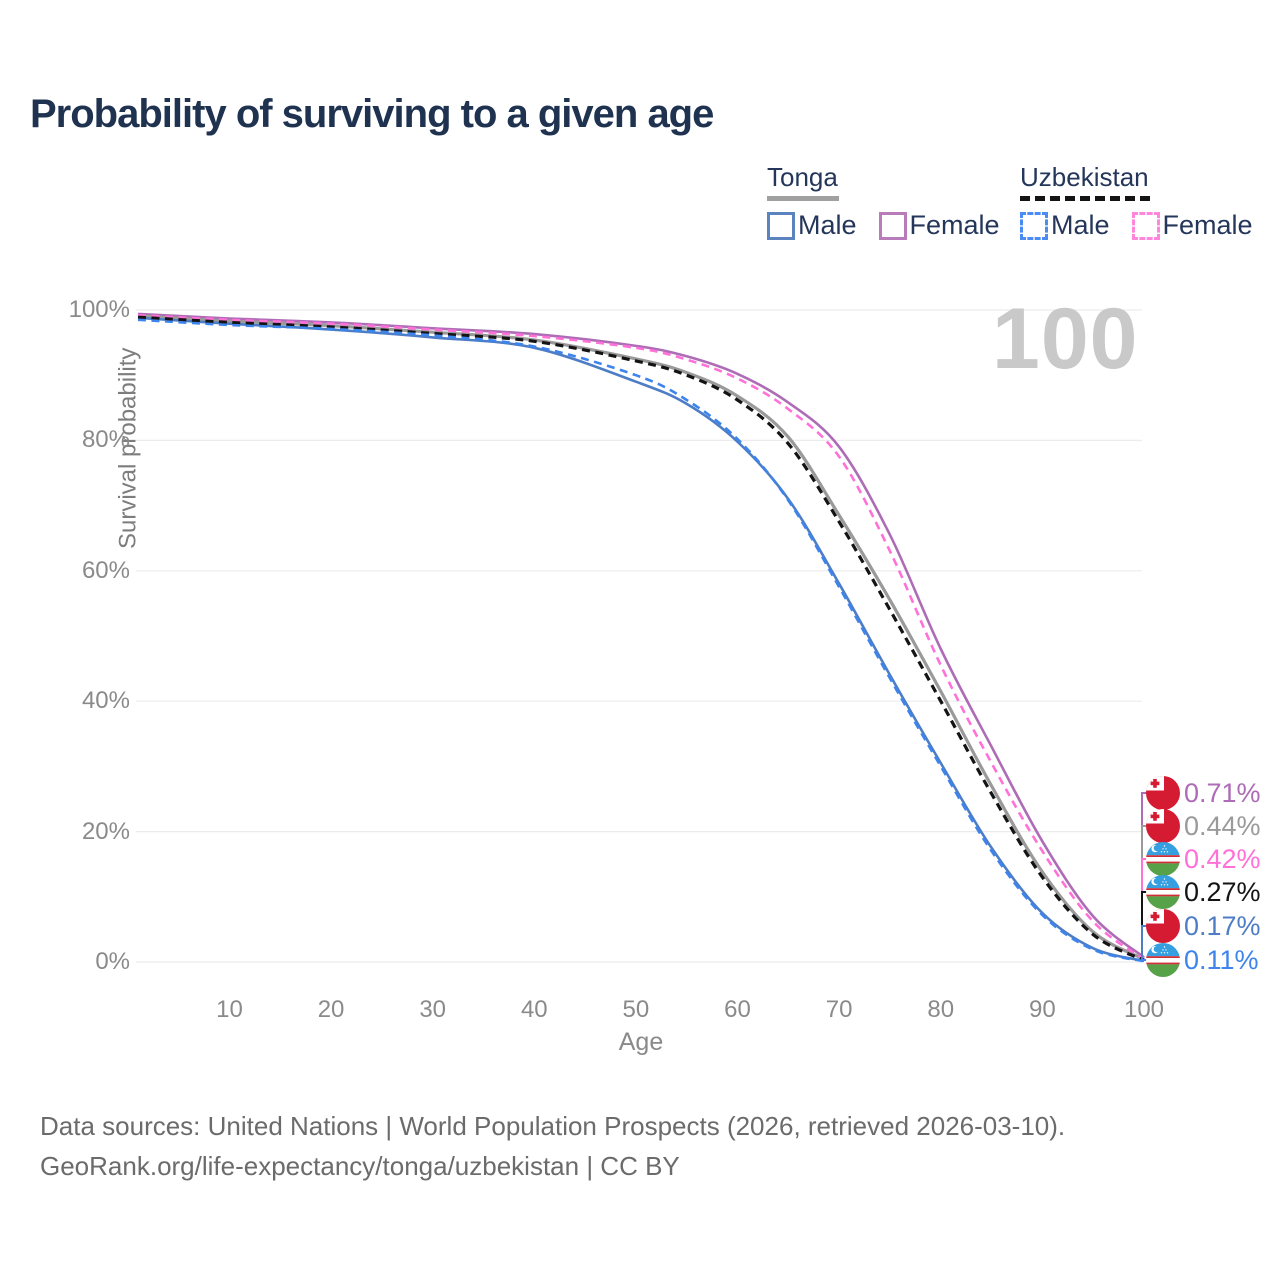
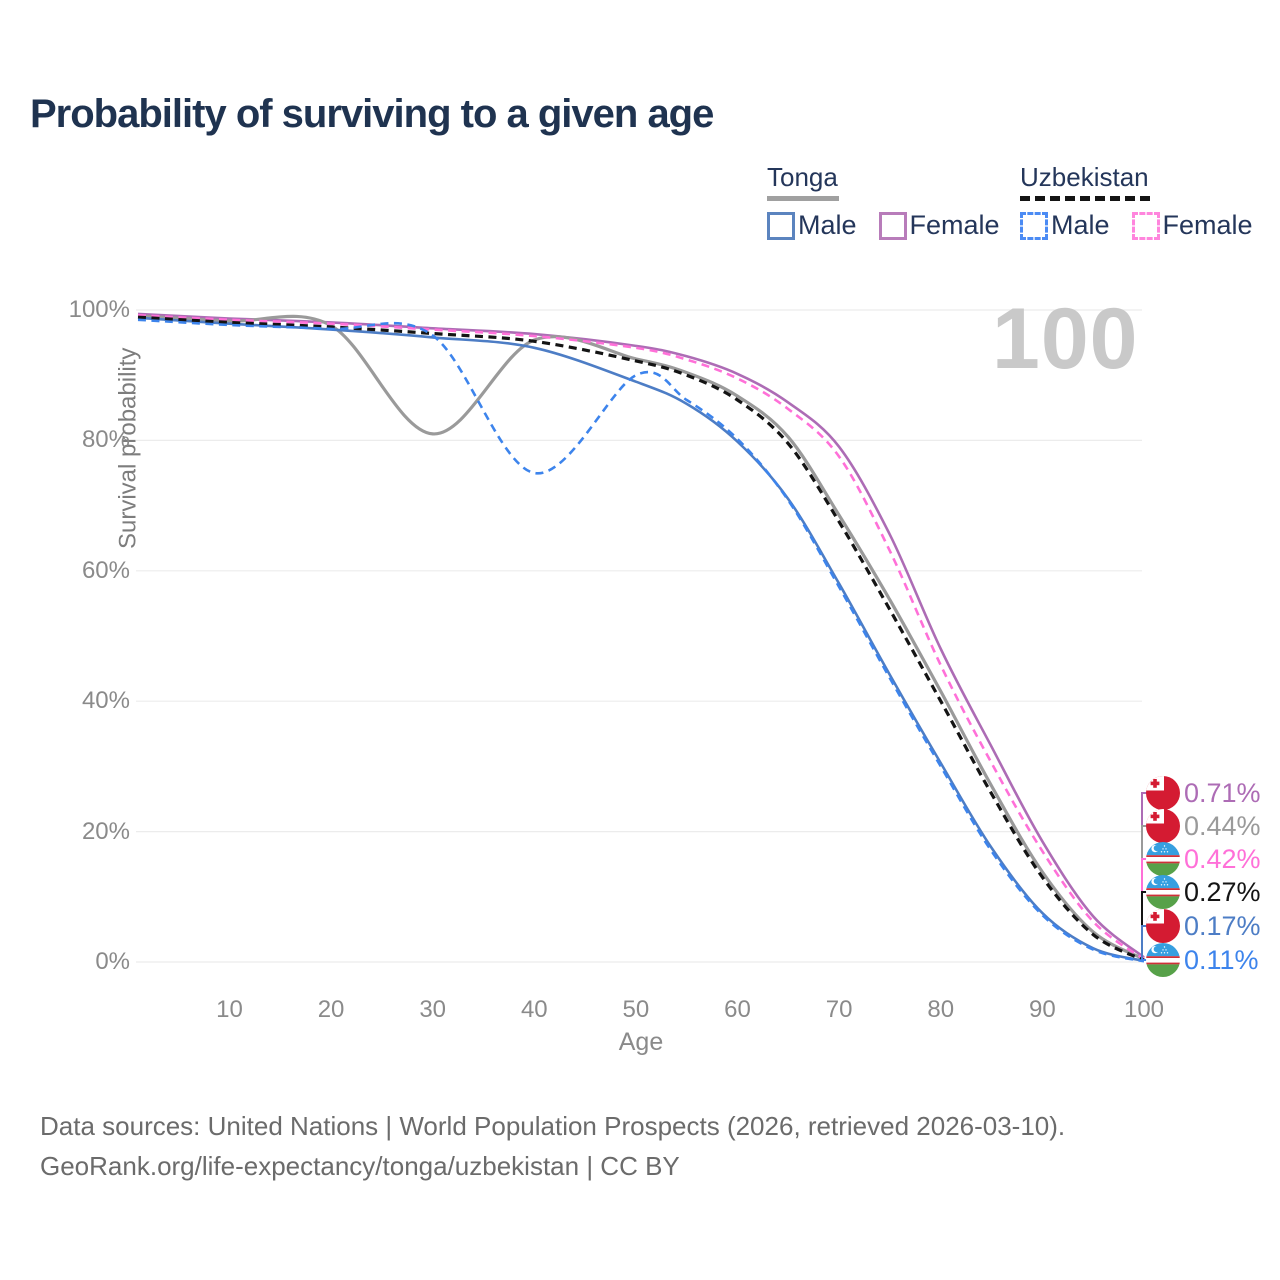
Tonga/30: 97% -> 81%
Uzbekistan Male/40: 94% -> 75%
